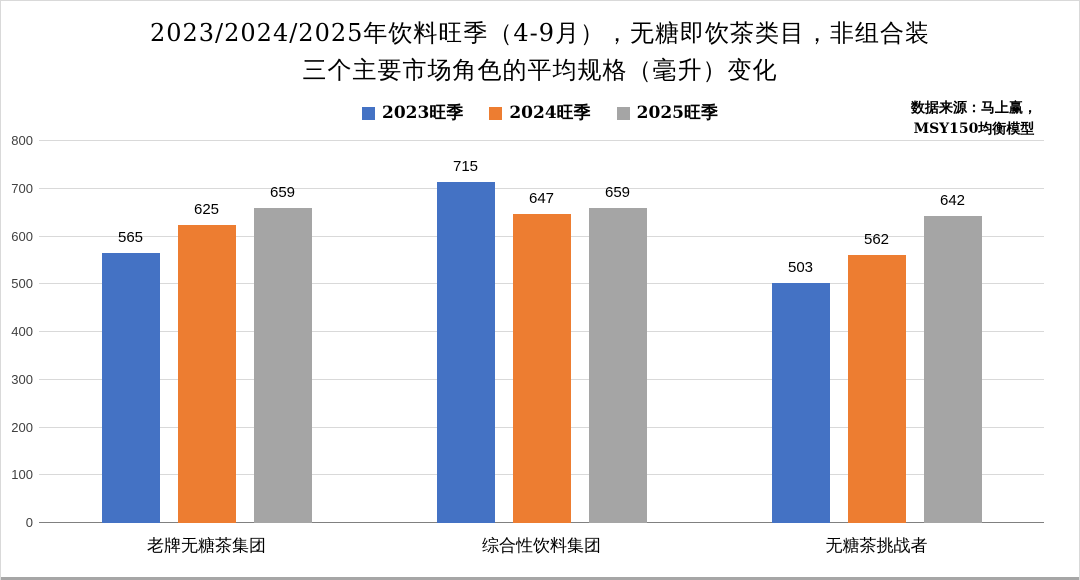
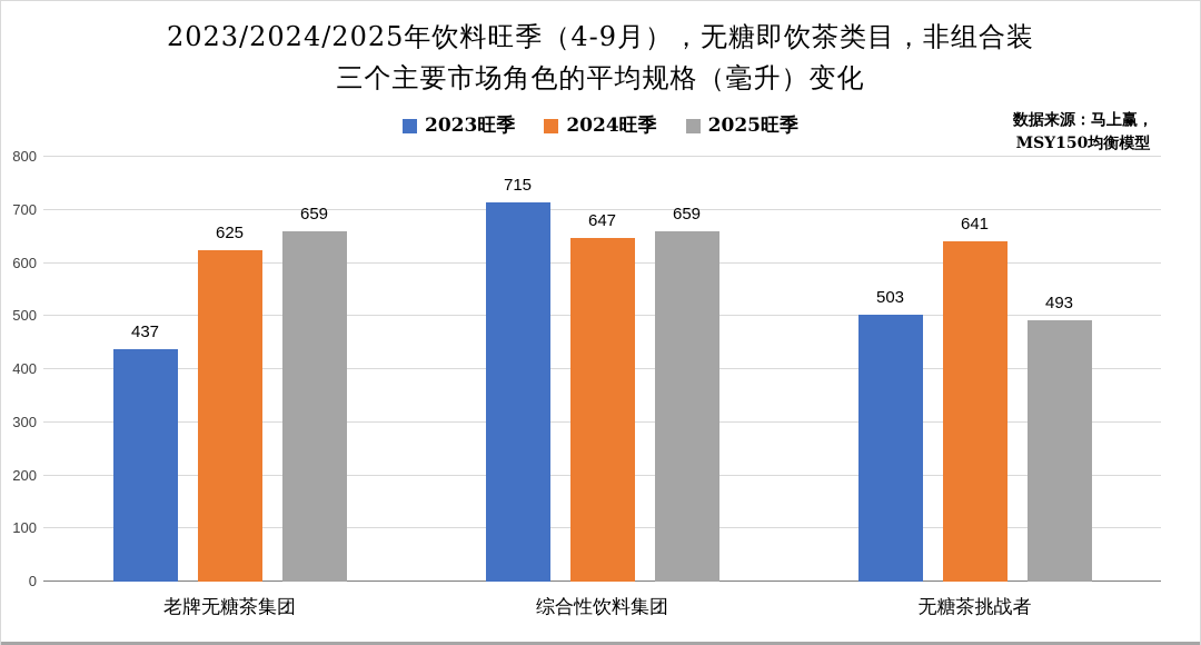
2023旺季/老牌无糖茶集团: 565 -> 437
2024旺季/无糖茶挑战者: 562 -> 641
2025旺季/无糖茶挑战者: 642 -> 493
